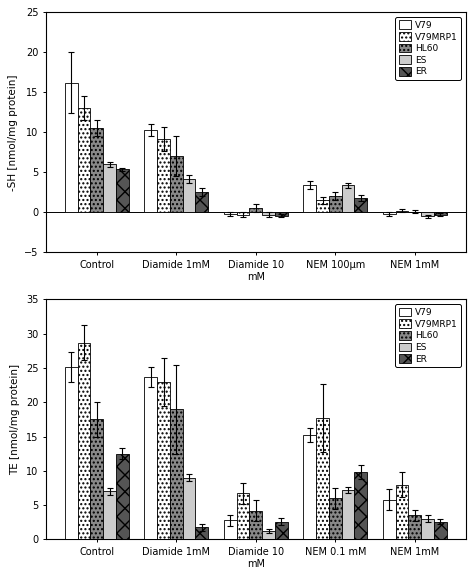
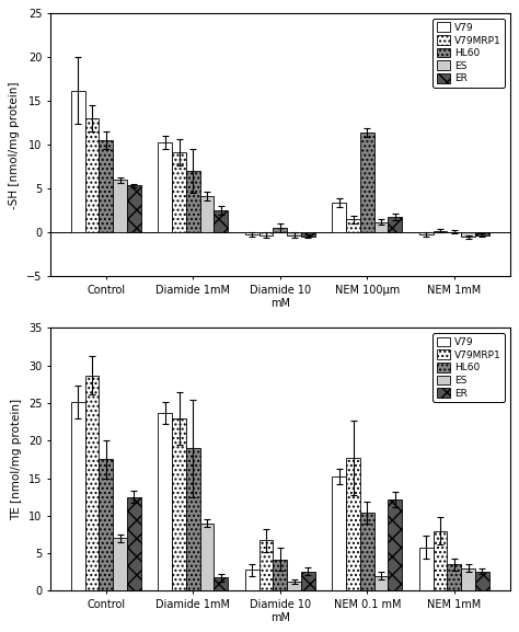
HL60/NEM 100μm: 2.0 -> 11.4
ES/NEM 100μm: 3.4 -> 1.2
HL60/NEM 0.1 mM: 6.0 -> 10.4
ES/NEM 0.1 mM: 7.2 -> 2.0
ER/NEM 0.1 mM: 9.8 -> 12.2
